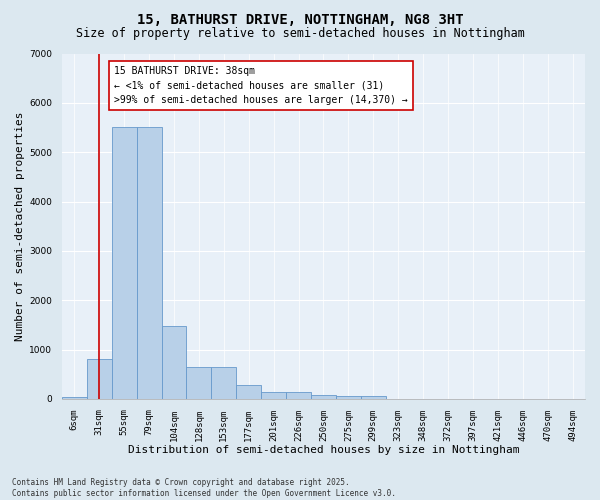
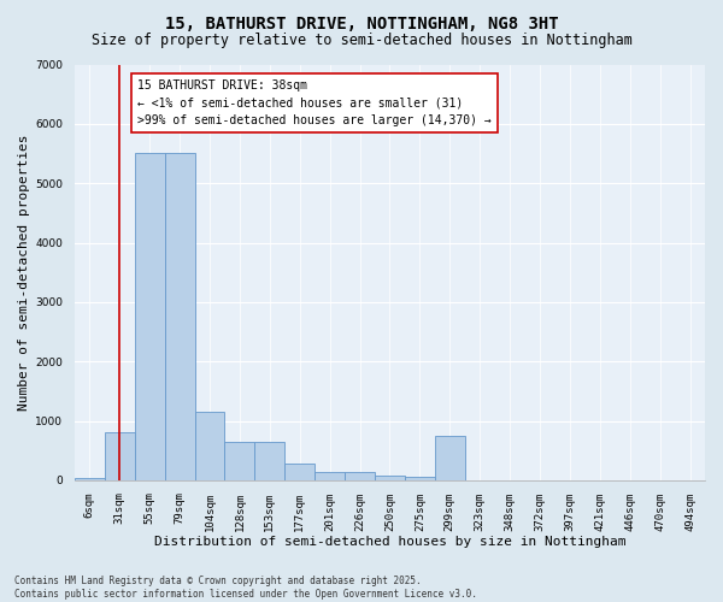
104sqm: 1480 -> 1150
299sqm: 50 -> 750
